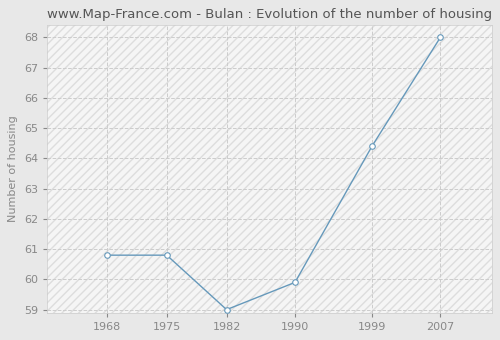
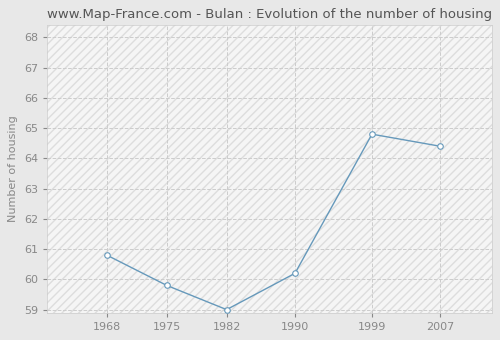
1975: 60.8 -> 59.8
1990: 59.9 -> 60.2
1999: 64.4 -> 64.8
2007: 68.0 -> 64.4
